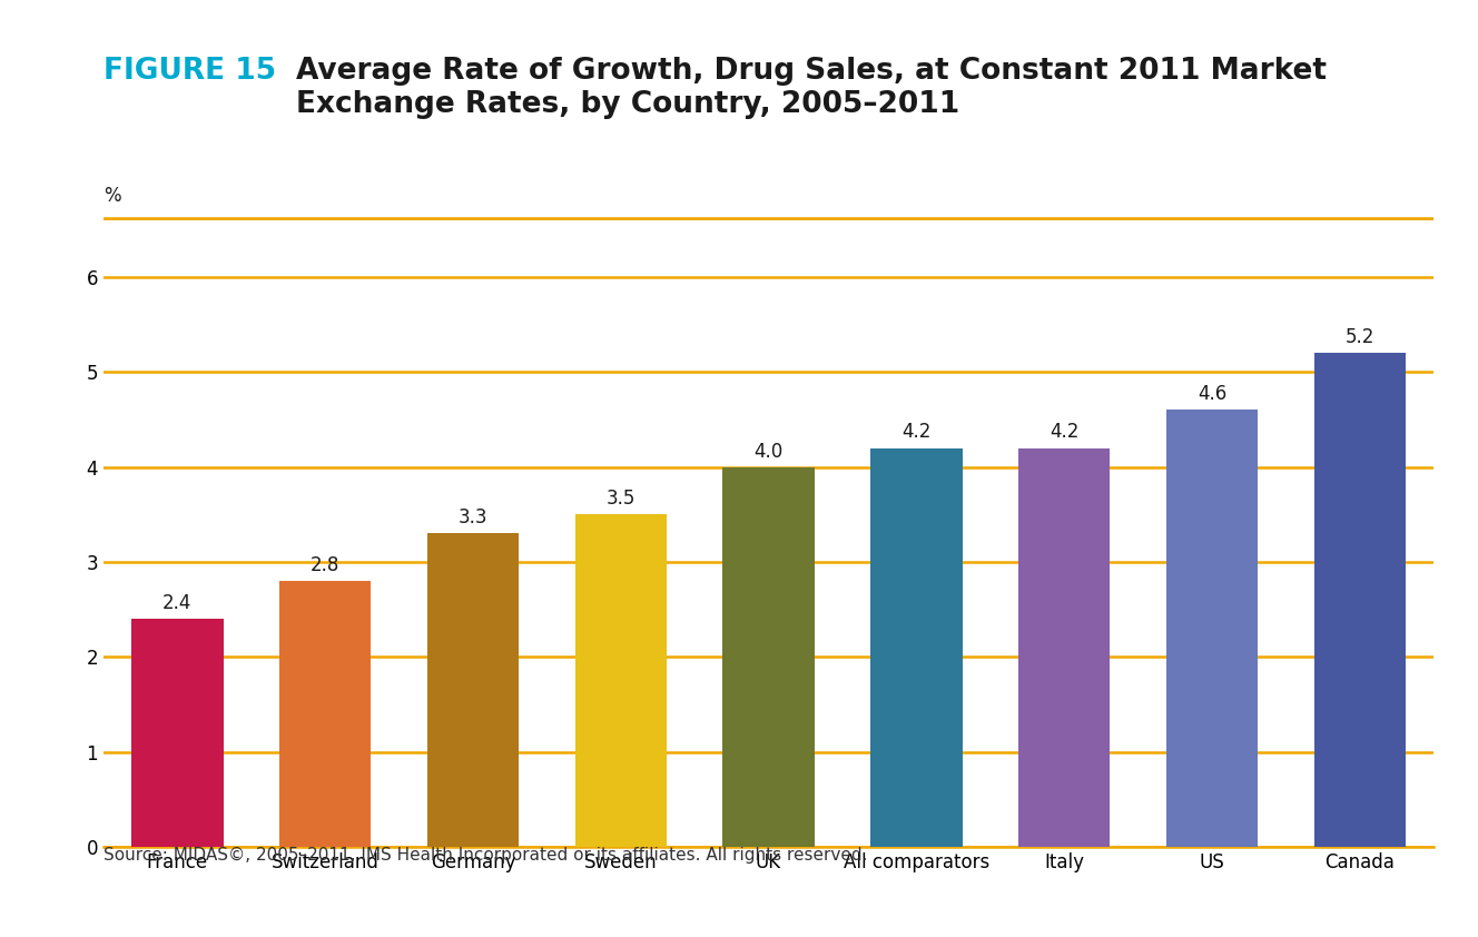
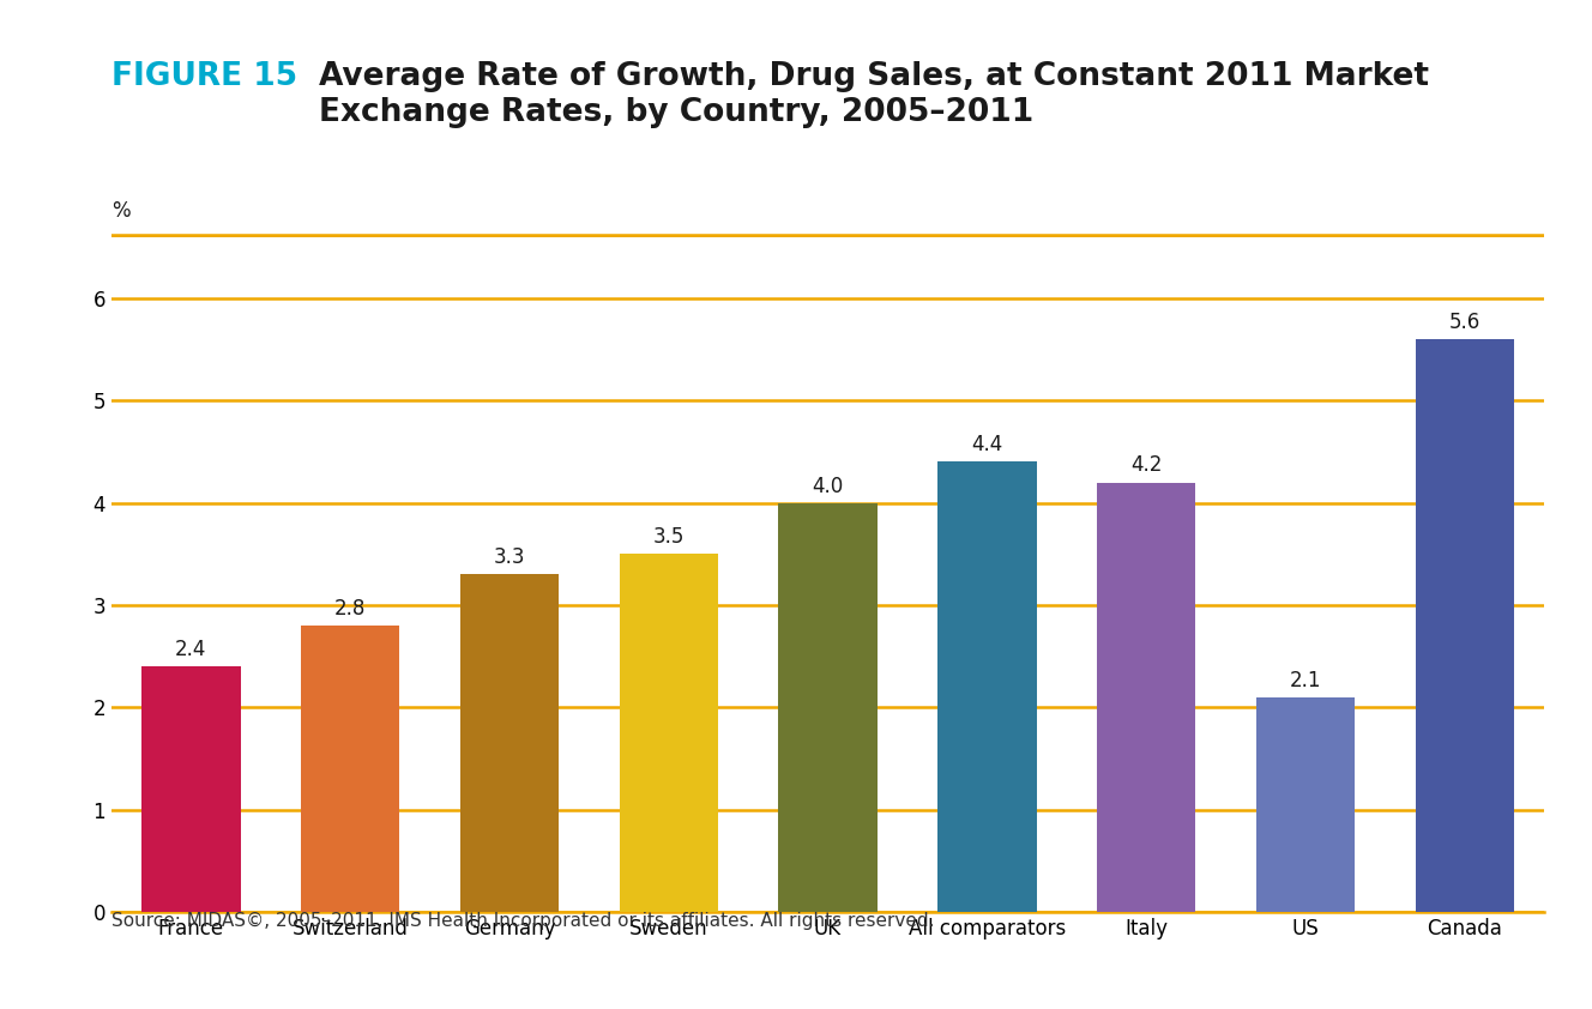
All comparators: 4.2 -> 4.4
US: 4.6 -> 2.1
Canada: 5.2 -> 5.6
